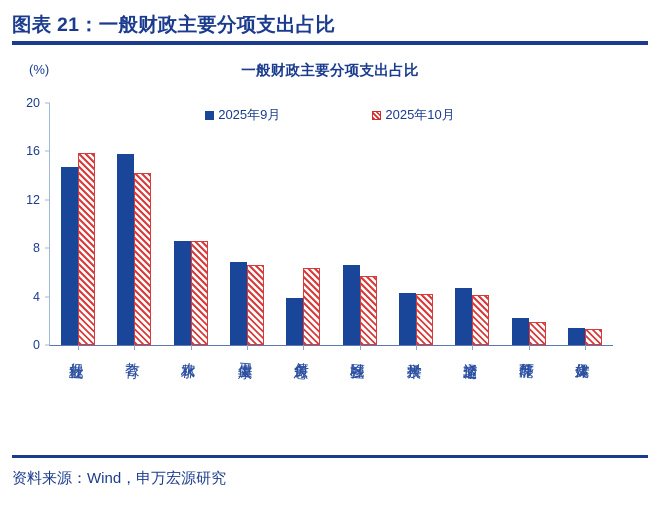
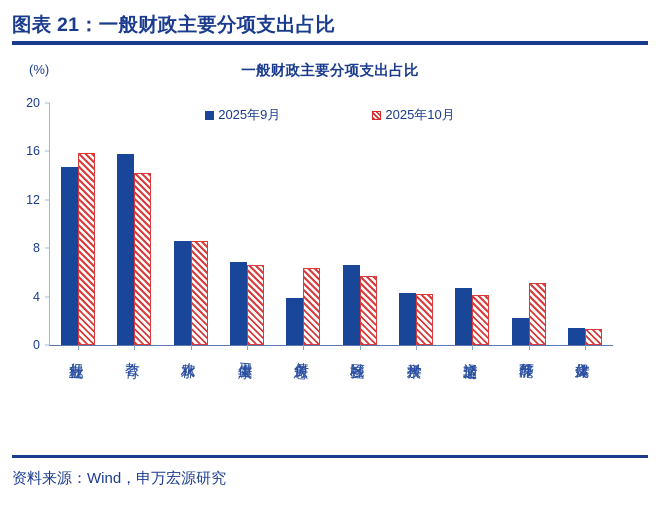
2025年10月/节能环保: 1.9 -> 5.1
